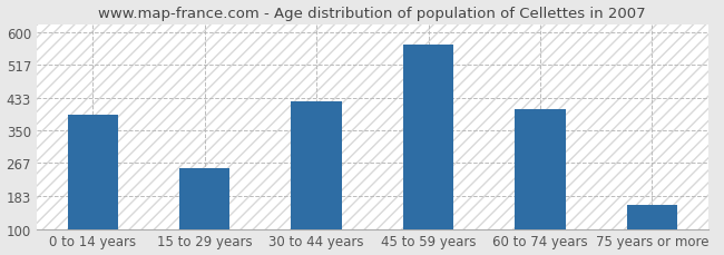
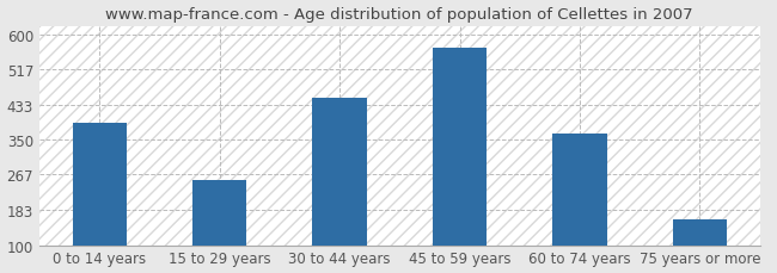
30 to 44 years: 425 -> 450
60 to 74 years: 405 -> 363
